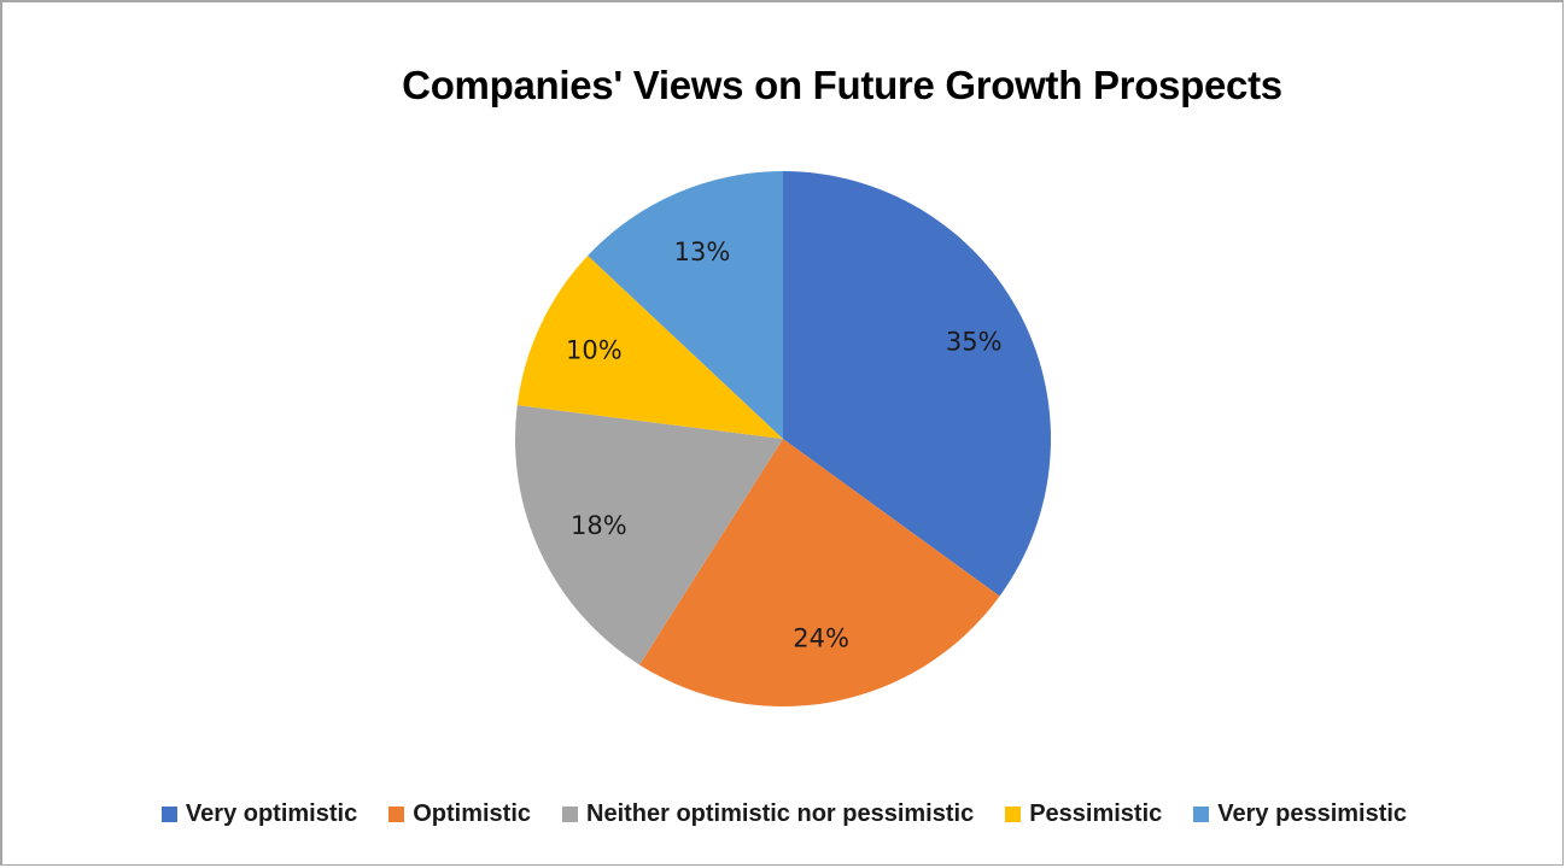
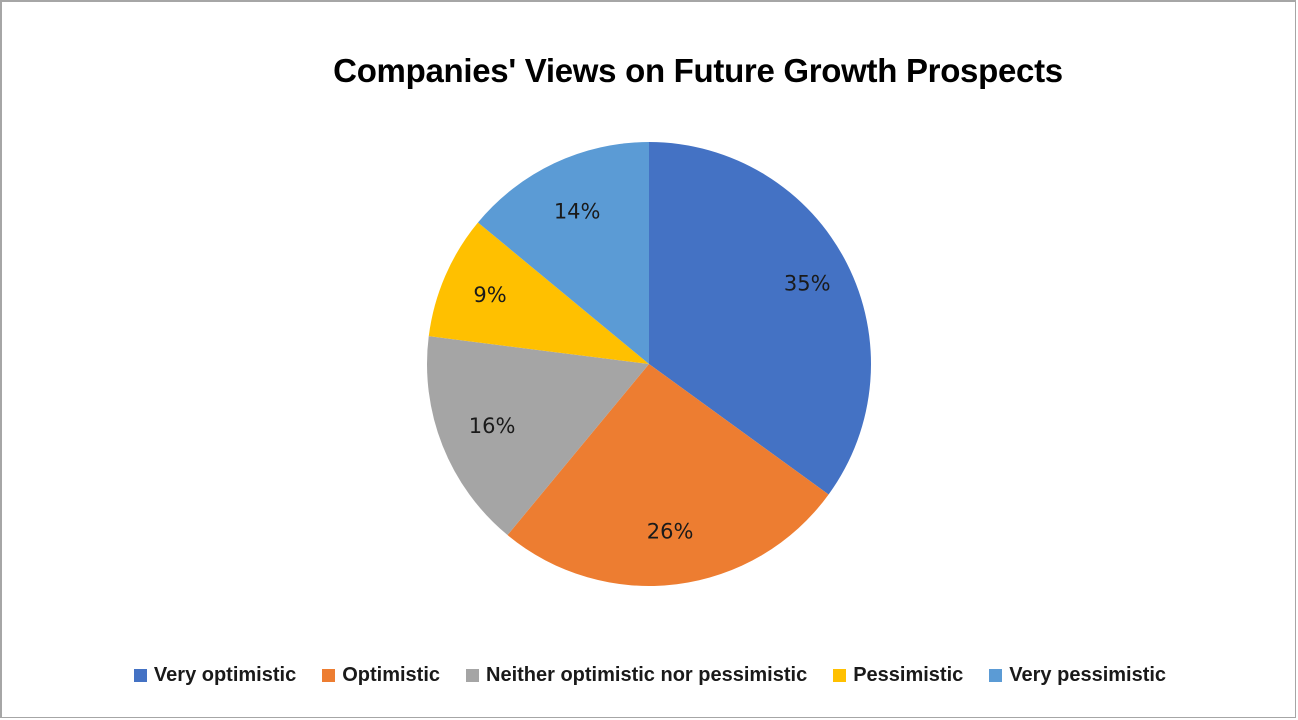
Optimistic: 24% -> 26%
Neither optimistic nor pessimistic: 18% -> 16%
Pessimistic: 10% -> 9%
Very pessimistic: 13% -> 14%
